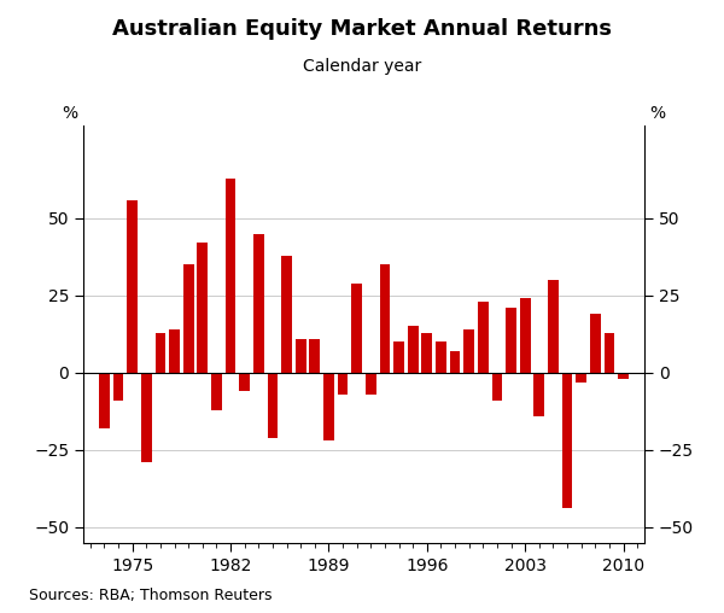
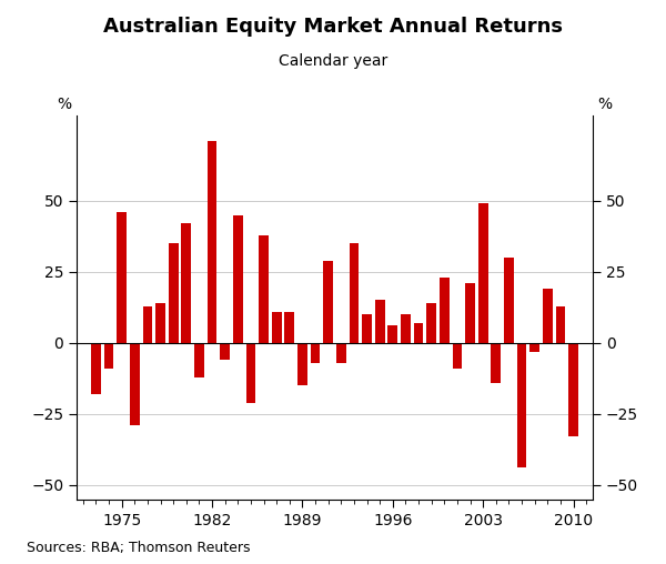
1975: 56 -> 46
1982: 63 -> 71
1989: -22 -> -15
1996: 13 -> 6
2003: 24 -> 49
2010: -2 -> -33
